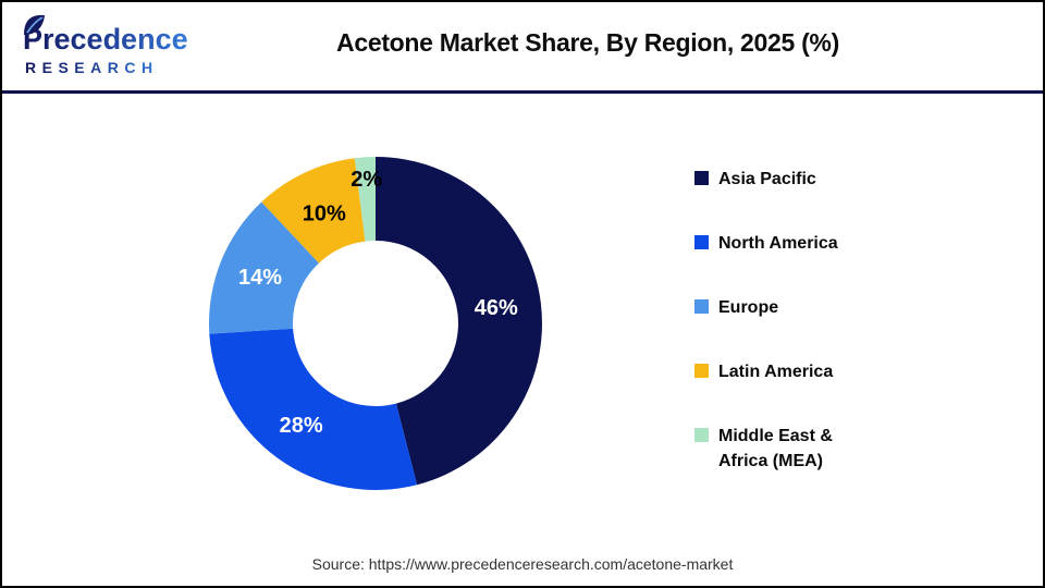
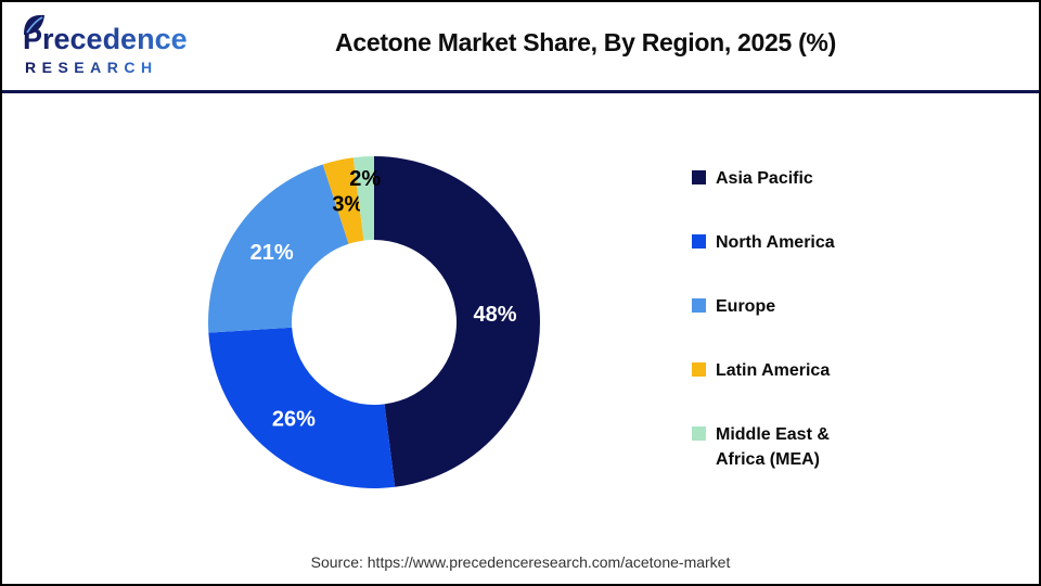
Asia Pacific: 46% -> 48%
North America: 28% -> 26%
Europe: 14% -> 21%
Latin America: 10% -> 3%
